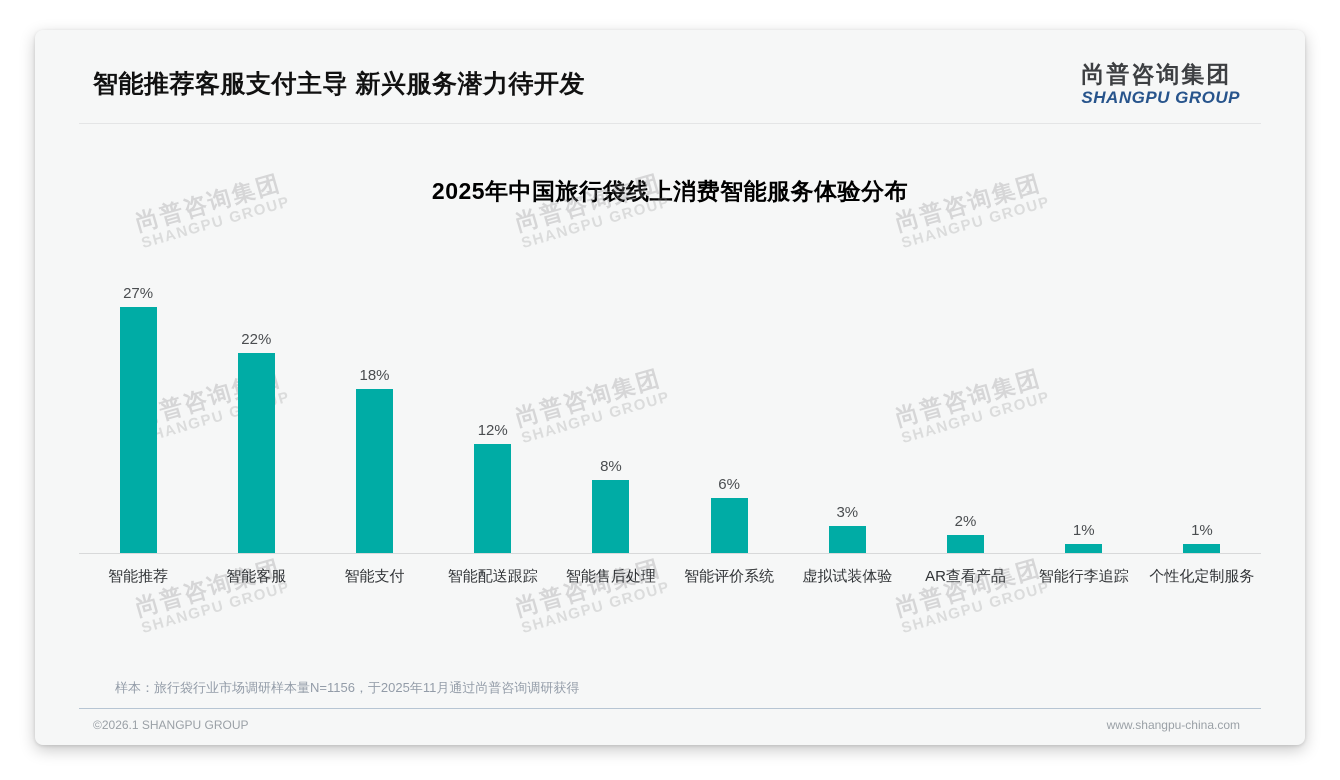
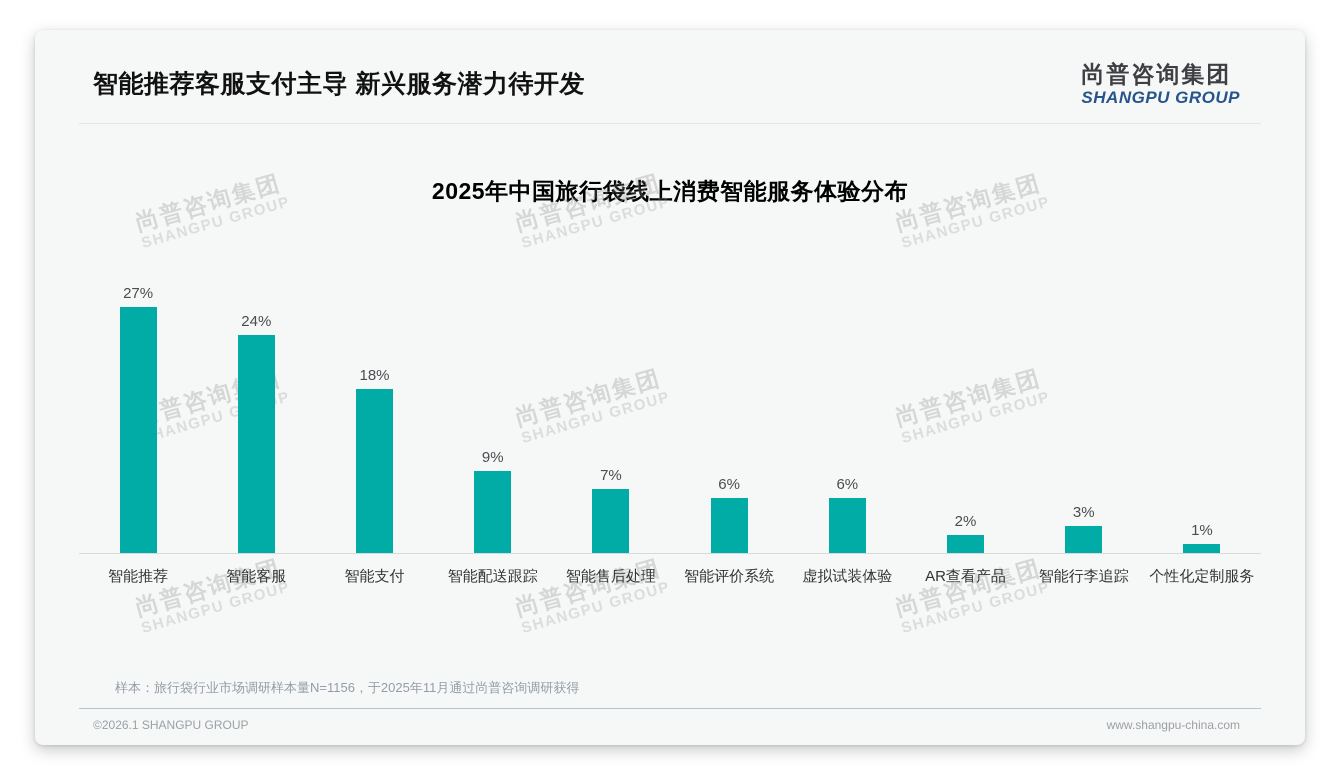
智能客服: 22% -> 24%
智能配送跟踪: 12% -> 9%
智能售后处理: 8% -> 7%
虚拟试装体验: 3% -> 6%
智能行李追踪: 1% -> 3%
